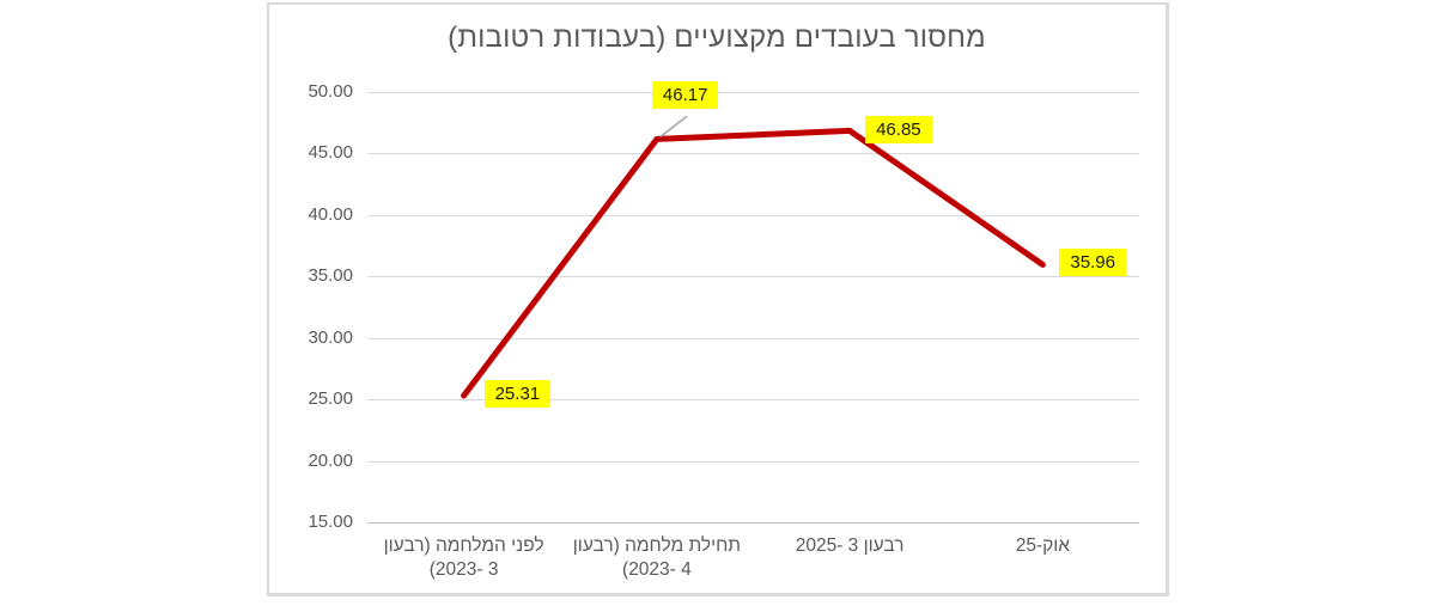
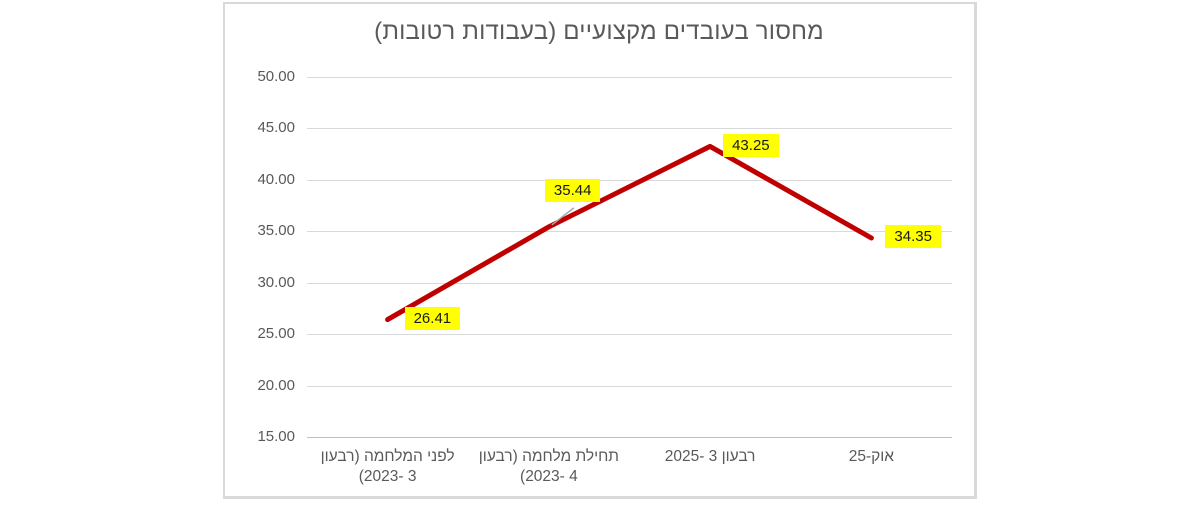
לפני המלחמה (רבעון 3 -2023): 25.31 -> 26.41
תחילת מלחמה (רבעון 4 -2023): 46.17 -> 35.44
רבעון 3 -2025: 46.85 -> 43.25
אוק-25: 35.96 -> 34.35
